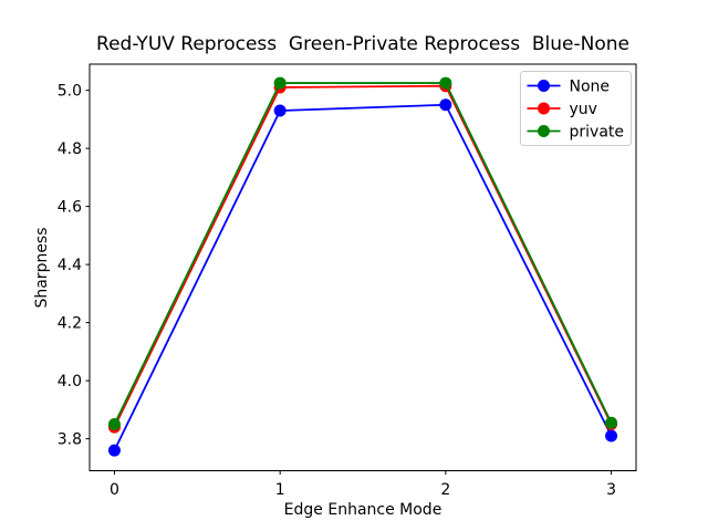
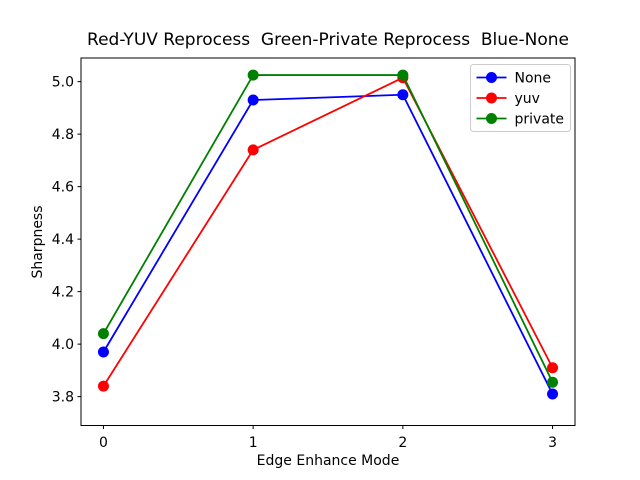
None/0: 3.76 -> 3.97
private/0: 3.85 -> 4.04
yuv/1: 5.01 -> 4.74
yuv/3: 3.85 -> 3.91
